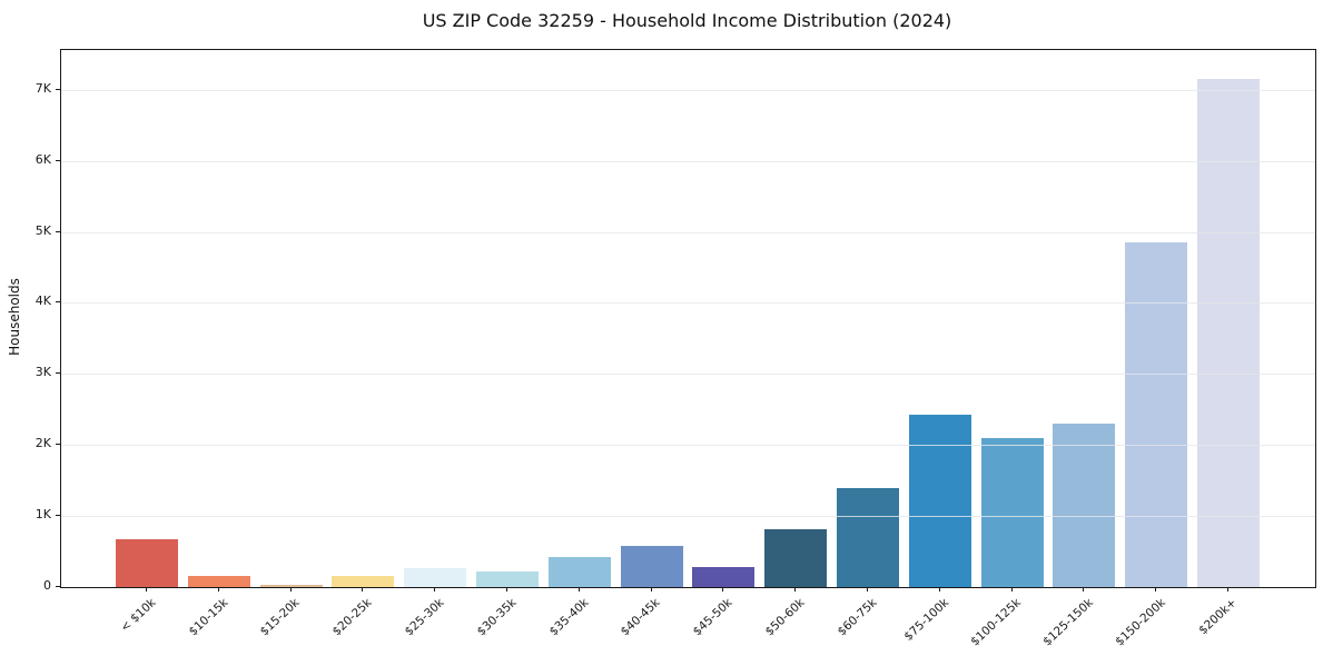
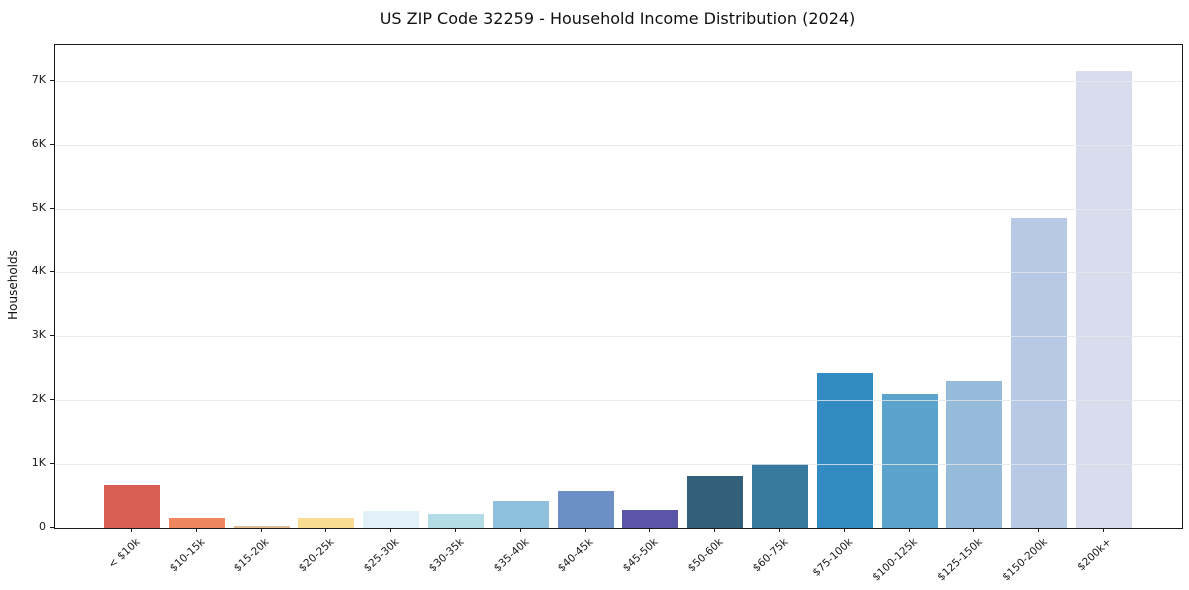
$60-75k: 1.4K -> 1.0K
